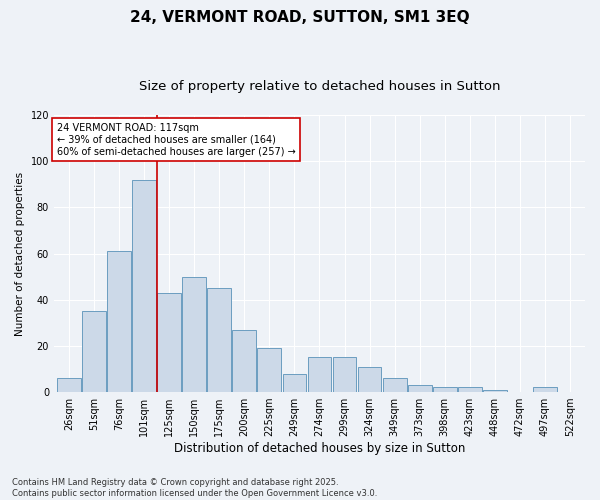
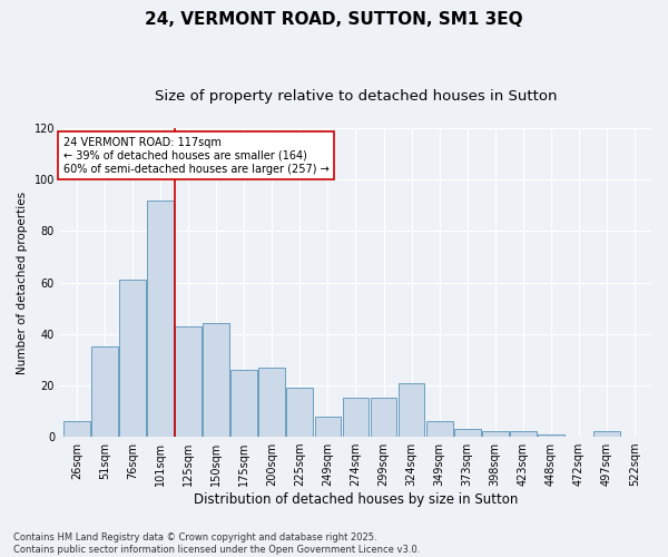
150sqm: 50 -> 44
175sqm: 45 -> 26
324sqm: 11 -> 21
